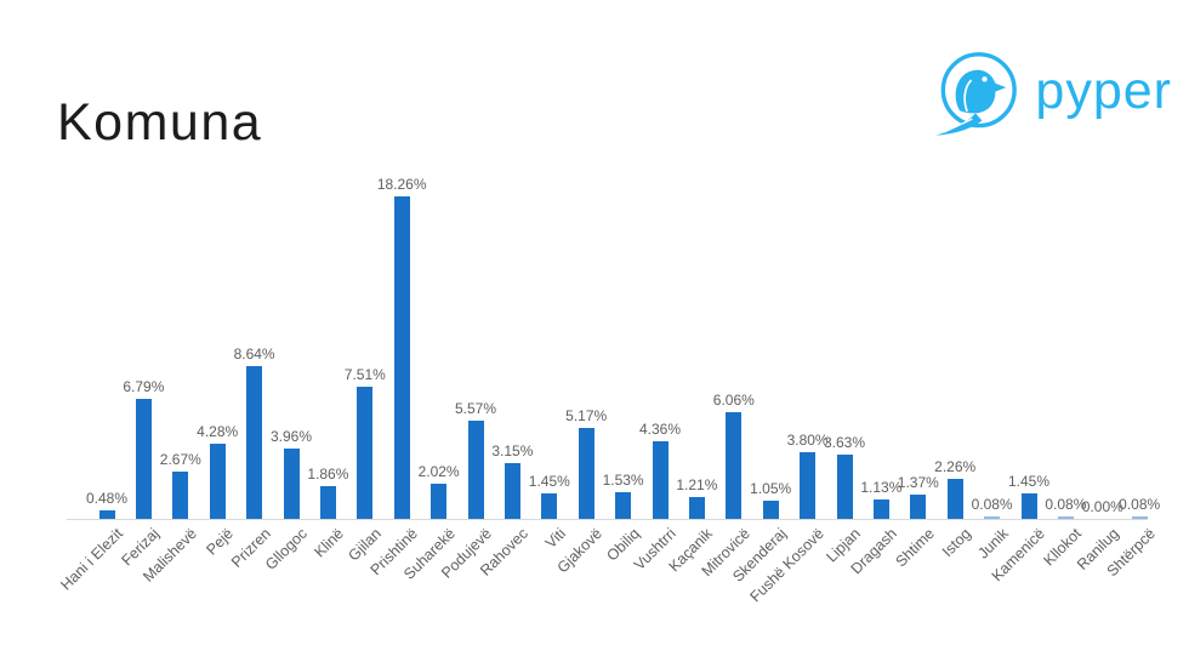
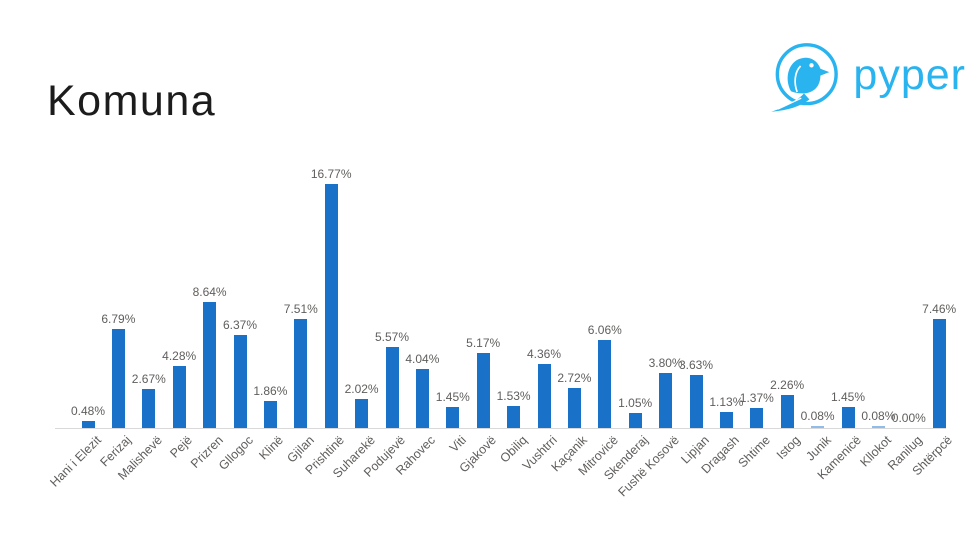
Gllogoc: 3.96% -> 6.37%
Prishtinë: 18.26% -> 16.77%
Rahovec: 3.15% -> 4.04%
Kaçanik: 1.21% -> 2.72%
Shtërpcë: 0.08% -> 7.46%
